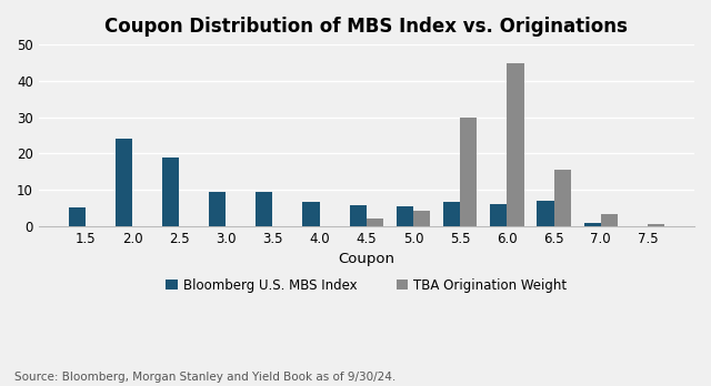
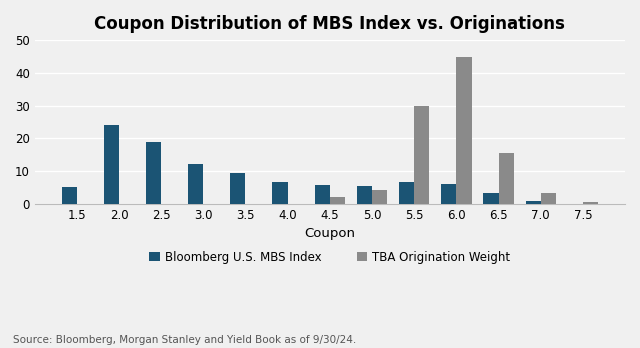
Bloomberg U.S. MBS Index/3.0: 9.5 -> 12.1
Bloomberg U.S. MBS Index/6.5: 7.0 -> 3.3
